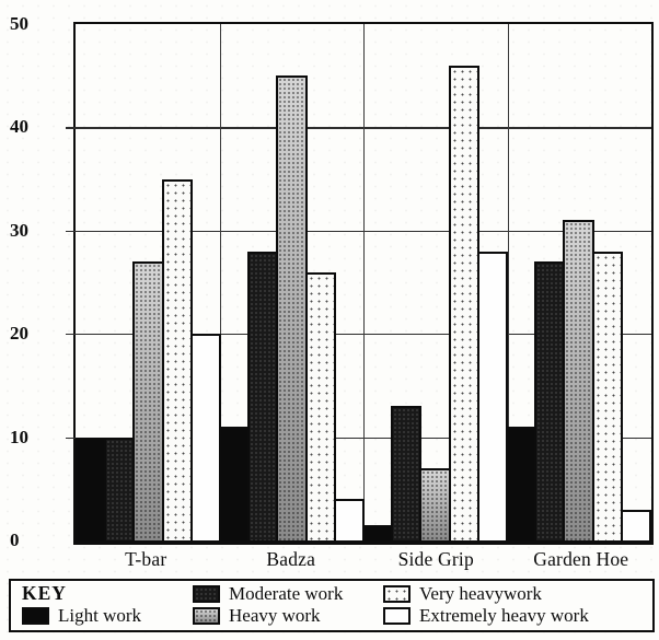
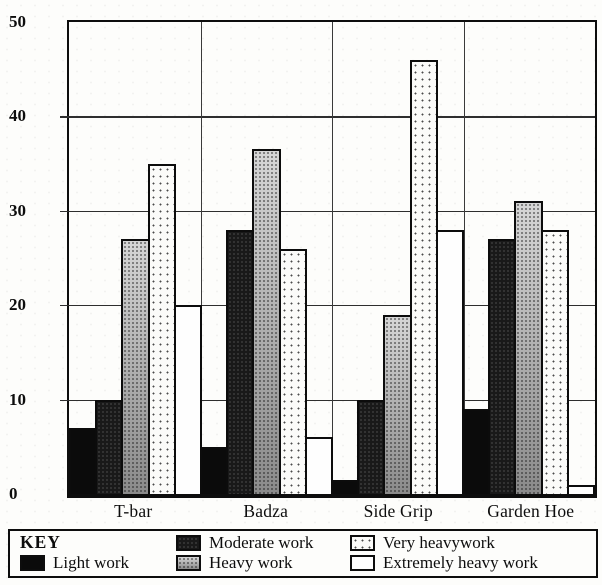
Light work/T-bar: 10 -> 7
Light work/Badza: 11 -> 5
Heavy work/Badza: 45 -> 36
Extremely heavy work/Badza: 4 -> 6
Moderate work/Side Grip: 13 -> 10
Heavy work/Side Grip: 7 -> 19
Light work/Garden Hoe: 11 -> 9
Extremely heavy work/Garden Hoe: 3 -> 1
